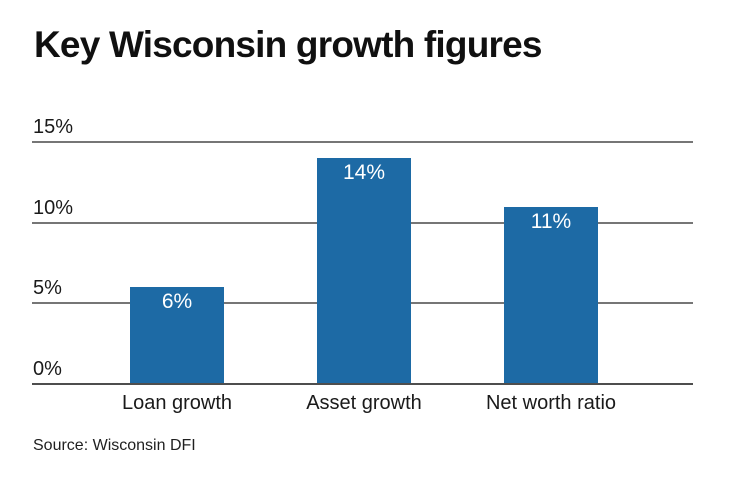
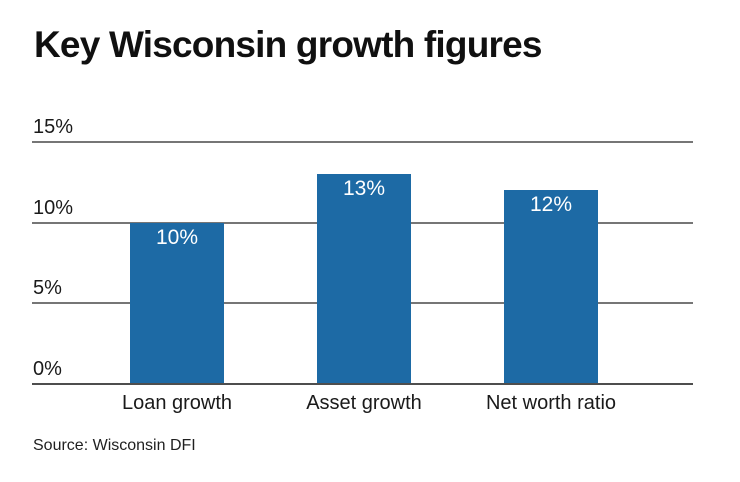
Loan growth: 6% -> 10%
Asset growth: 14% -> 13%
Net worth ratio: 11% -> 12%
